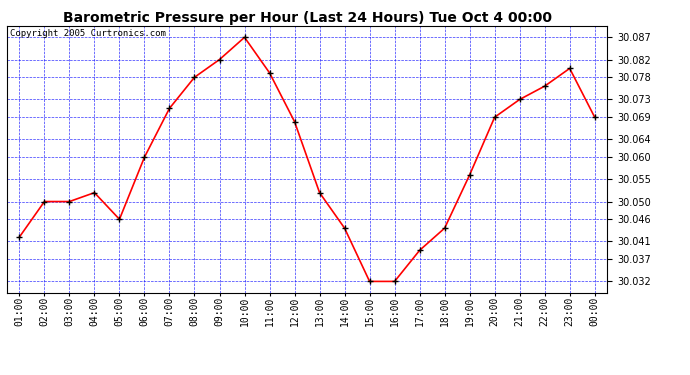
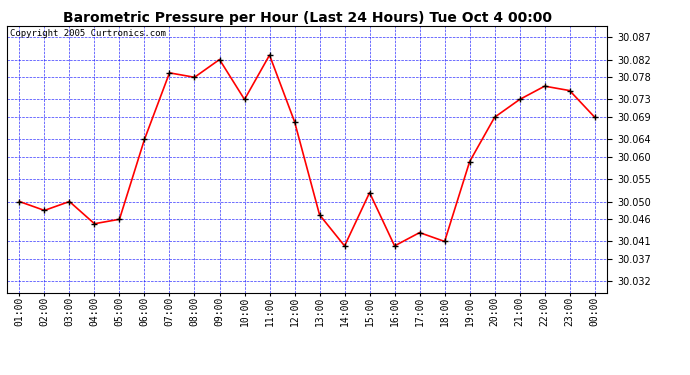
01:00: 30.042 -> 30.050
02:00: 30.050 -> 30.048
04:00: 30.052 -> 30.045
06:00: 30.060 -> 30.064
07:00: 30.071 -> 30.079
10:00: 30.087 -> 30.073
11:00: 30.079 -> 30.083
13:00: 30.052 -> 30.047
14:00: 30.044 -> 30.040
15:00: 30.032 -> 30.052
16:00: 30.032 -> 30.040
17:00: 30.039 -> 30.043
18:00: 30.044 -> 30.041
19:00: 30.056 -> 30.059
23:00: 30.080 -> 30.075
